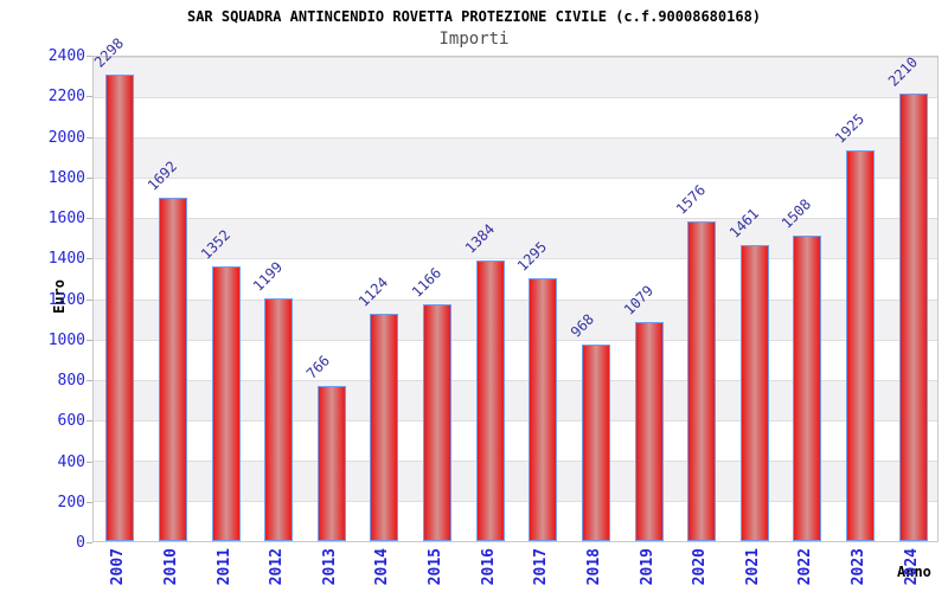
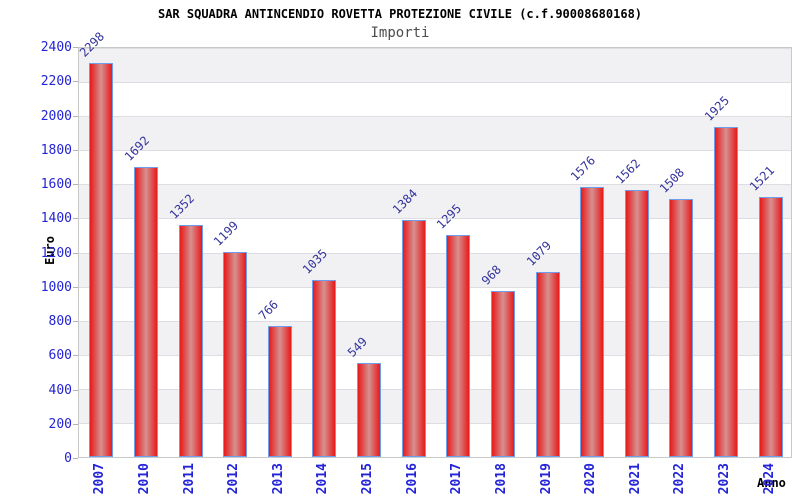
2014: 1124 -> 1035
2015: 1166 -> 549
2021: 1461 -> 1562
2024: 2210 -> 1521
